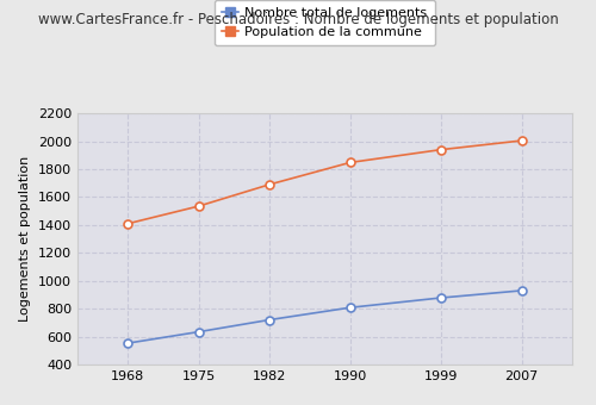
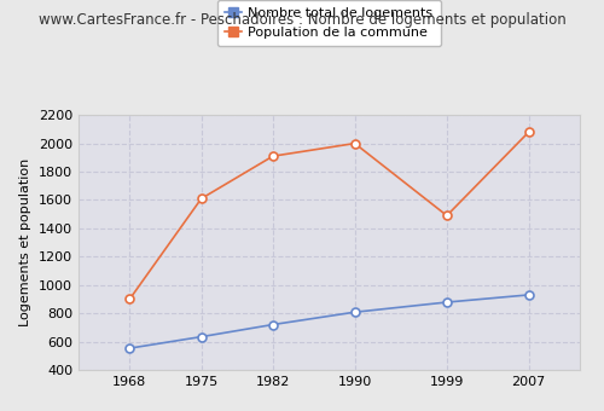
Population de la commune/1968: 1410 -> 900
Population de la commune/1975: 1540 -> 1610
Population de la commune/1982: 1690 -> 1910
Population de la commune/1990: 1850 -> 2000
Population de la commune/1999: 1940 -> 1490
Population de la commune/2007: 2000 -> 2080
